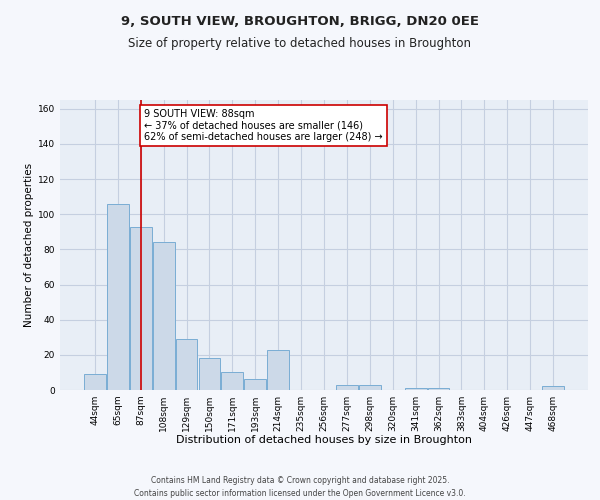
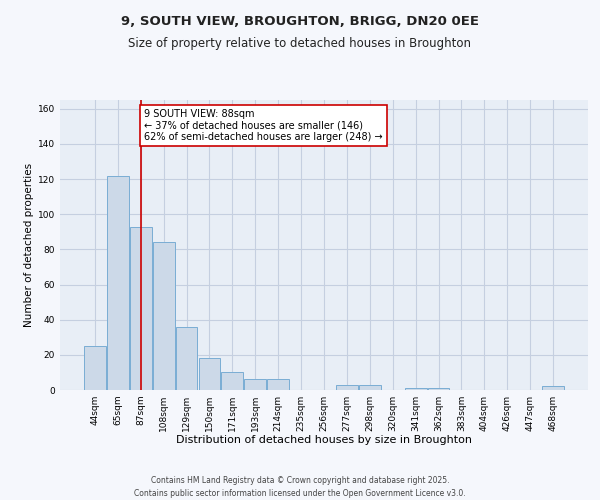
44sqm: 9 -> 25
65sqm: 106 -> 122
129sqm: 29 -> 36
214sqm: 23 -> 6
